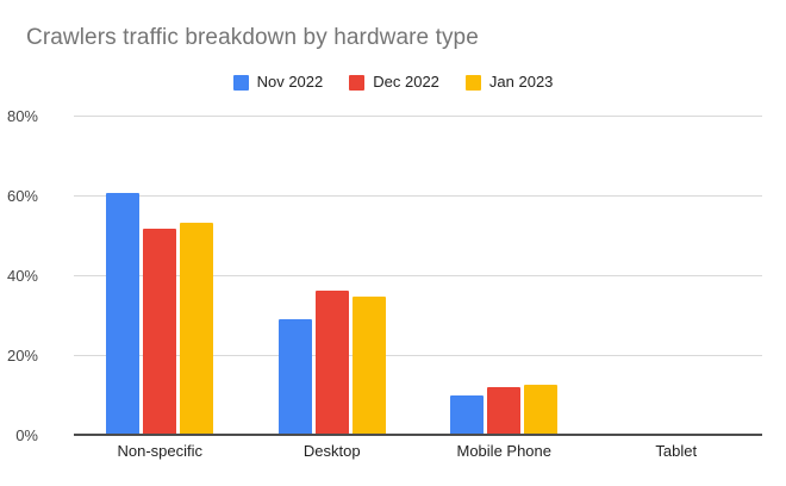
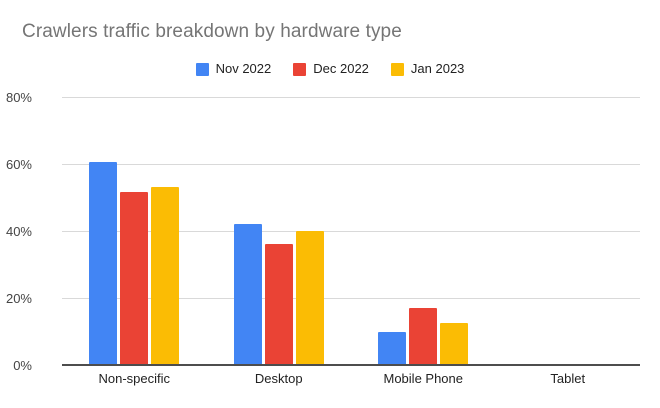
Nov 2022/Desktop: 29% -> 42%
Jan 2023/Desktop: 34% -> 40%
Dec 2022/Mobile Phone: 12% -> 17%
